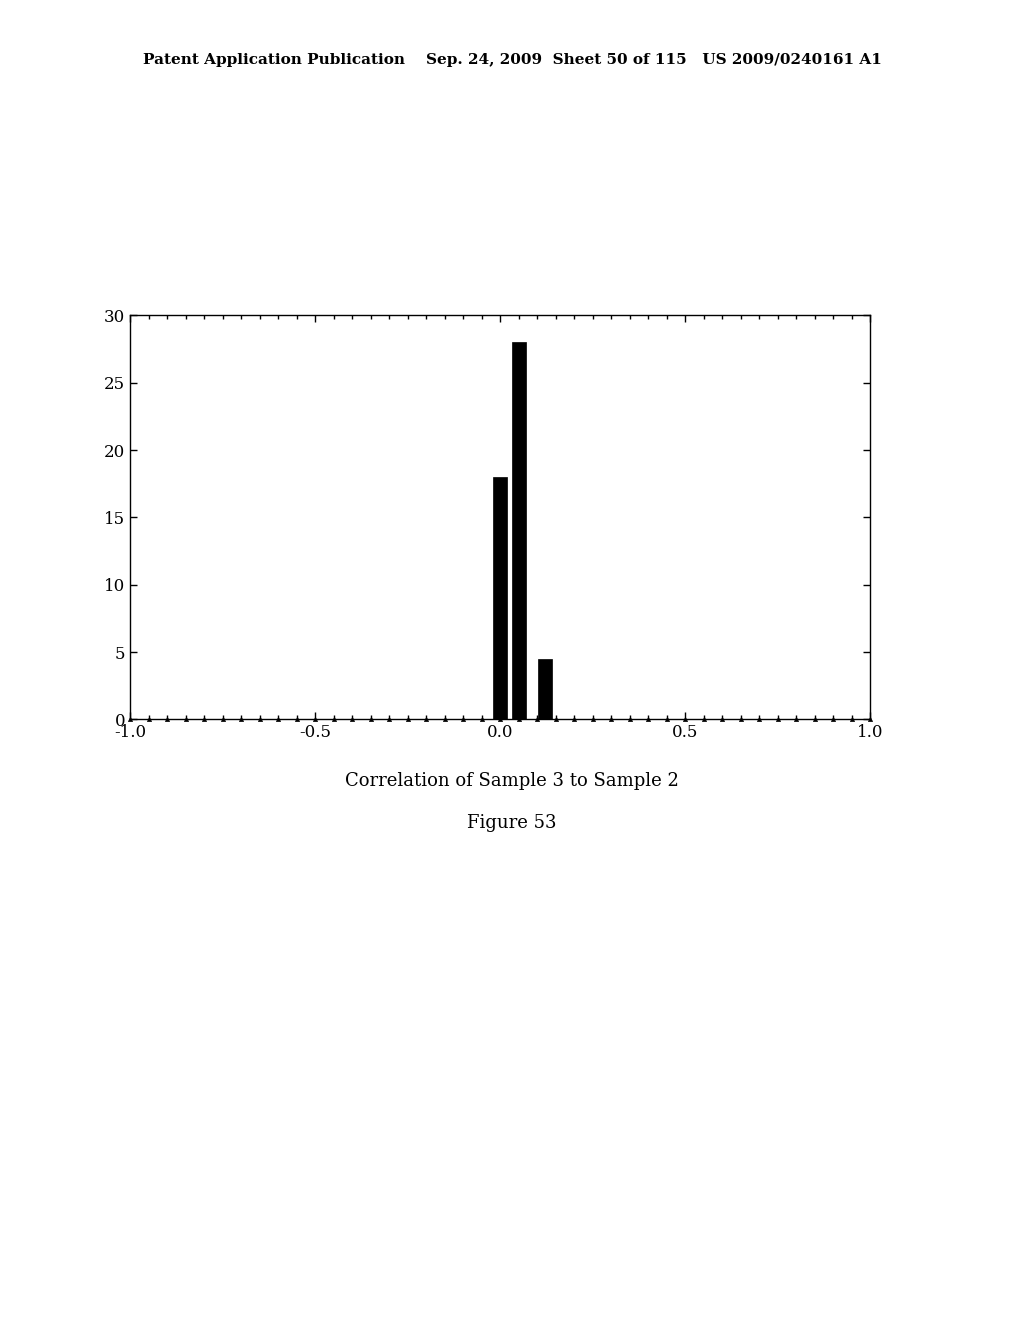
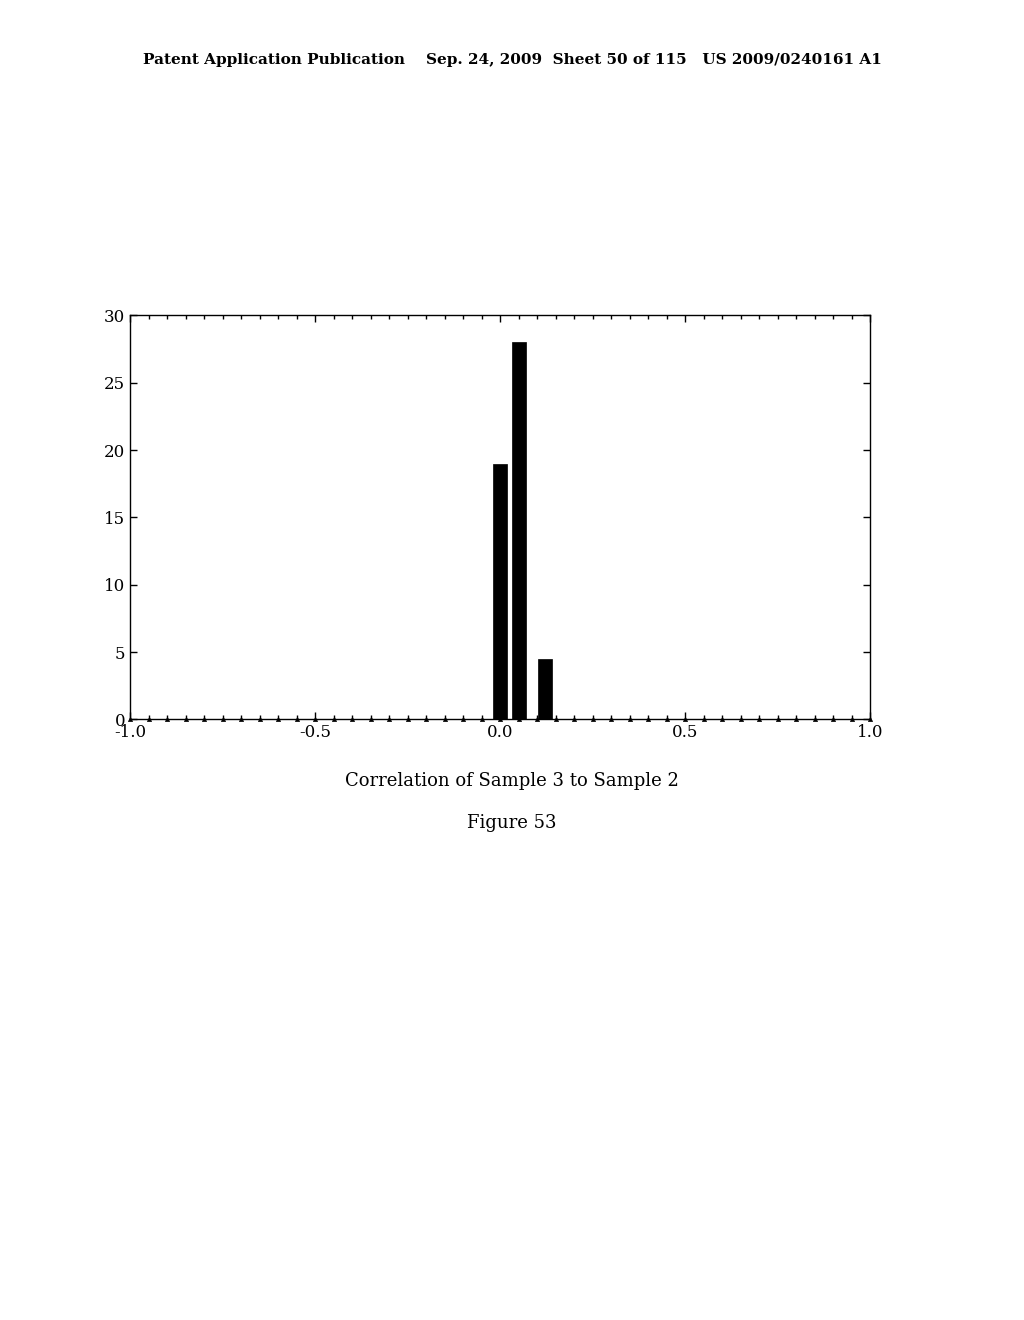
0.0: 18.0 -> 19.0
